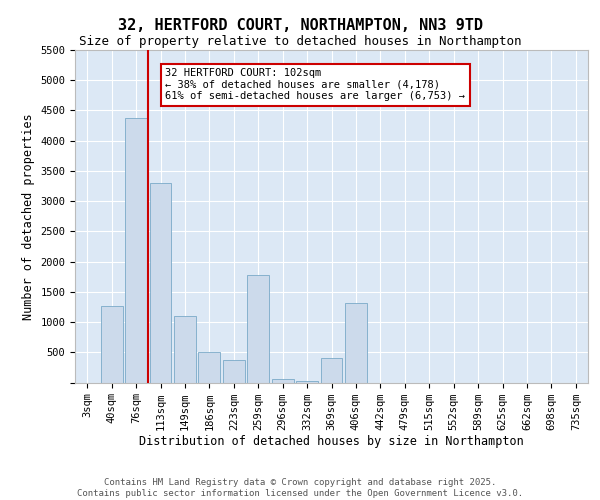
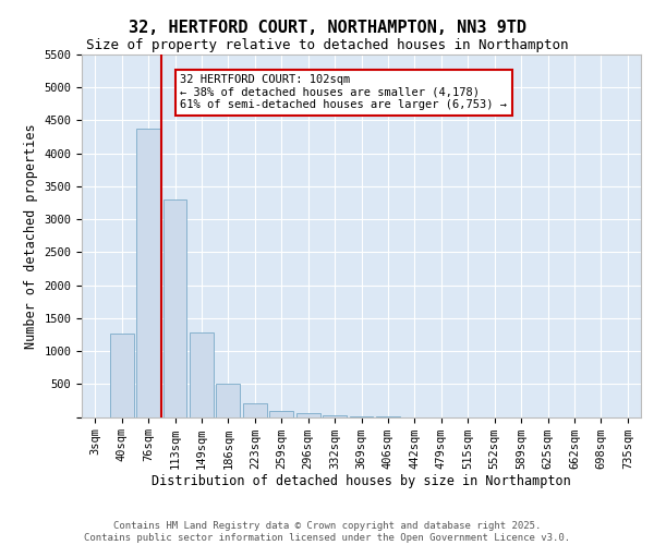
149sqm: 1100 -> 1280
223sqm: 380 -> 200
259sqm: 1780 -> 90
369sqm: 400 -> 10
406sqm: 1320 -> 0
